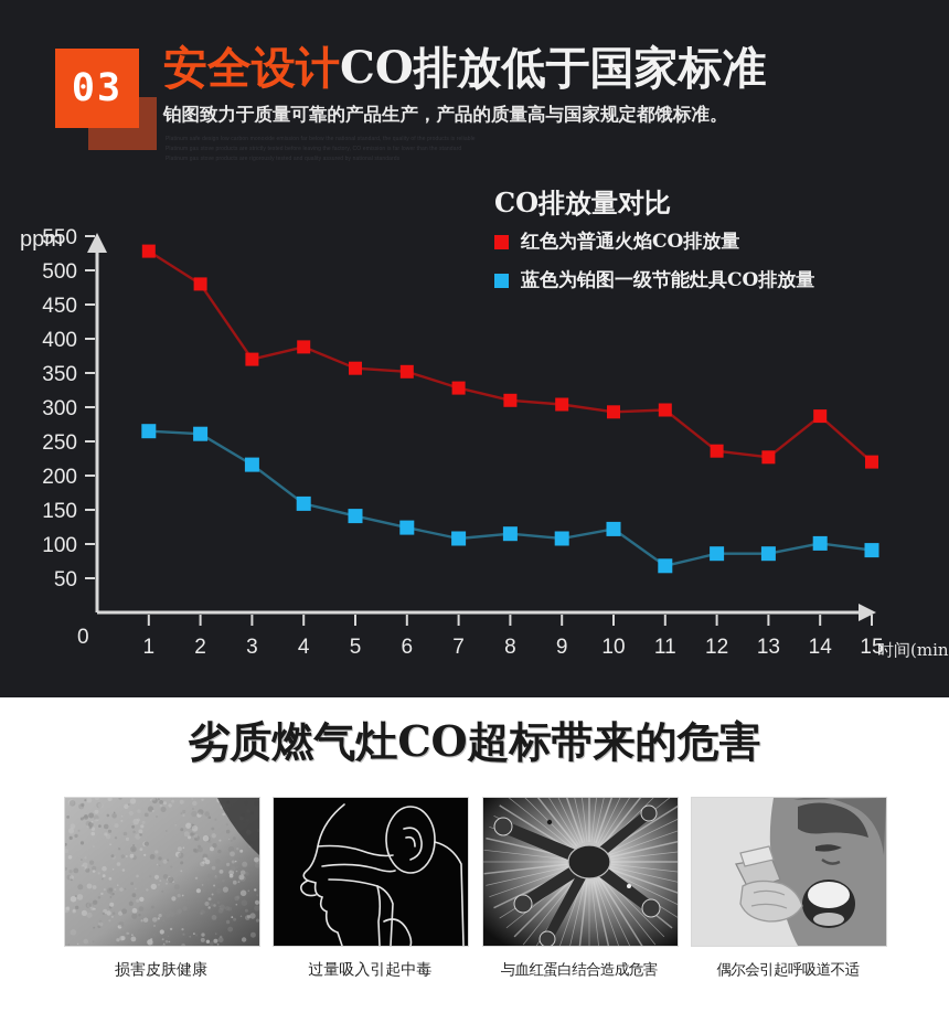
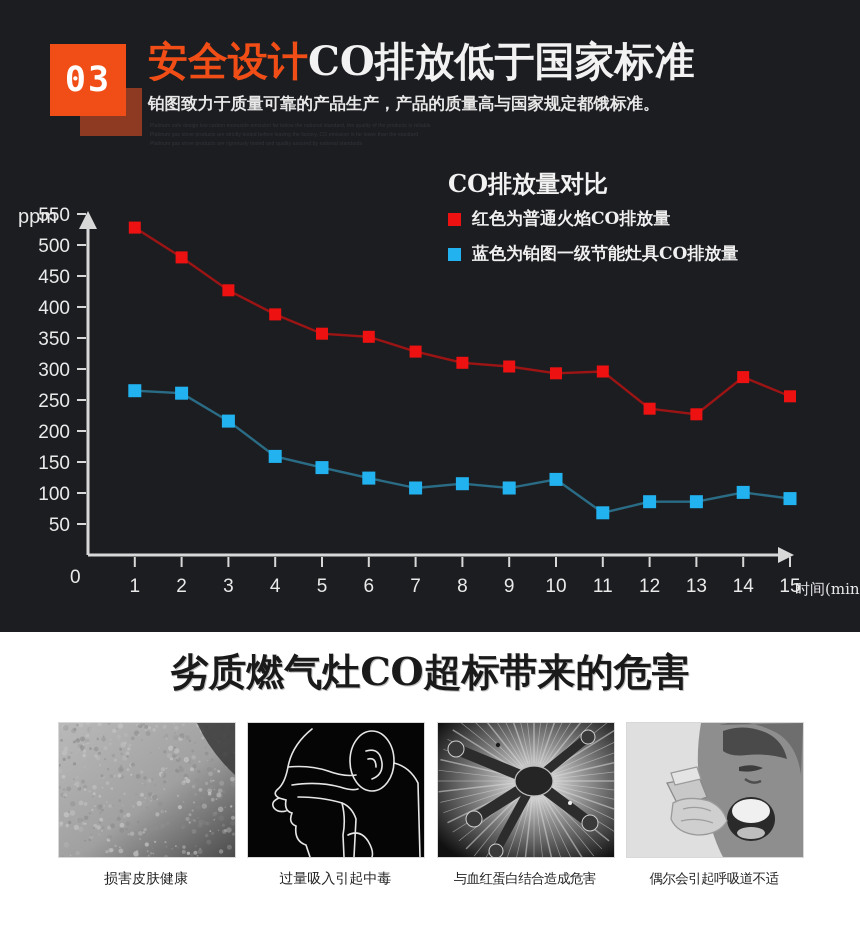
红色为普通火焰CO排放量/3: 370 -> 430
红色为普通火焰CO排放量/15: 220 -> 260
